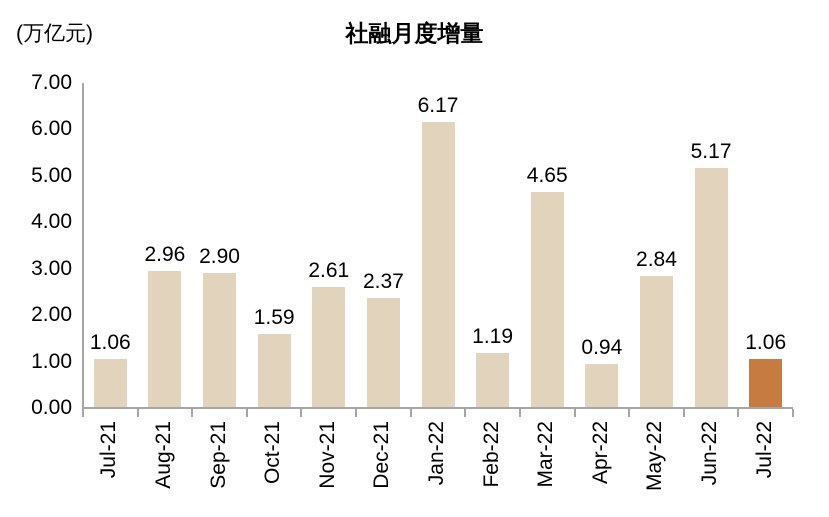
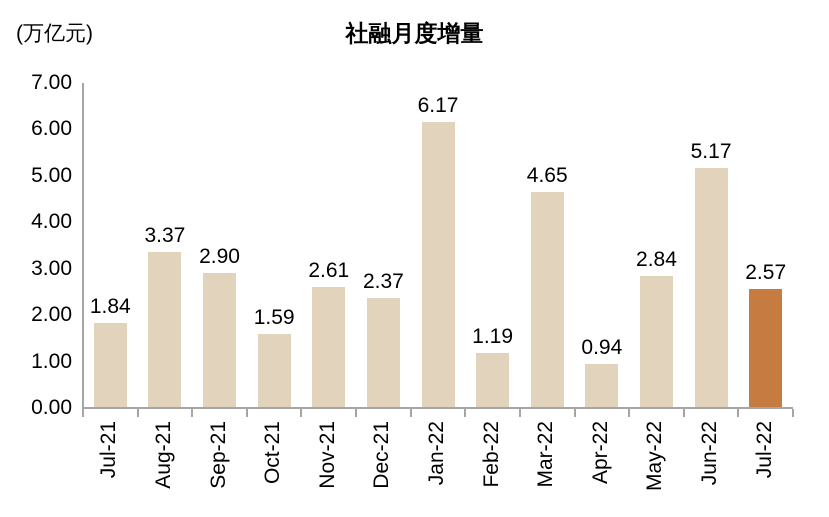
Jul-21: 1.06 -> 1.84
Aug-21: 2.96 -> 3.37
Jul-22: 1.06 -> 2.57
